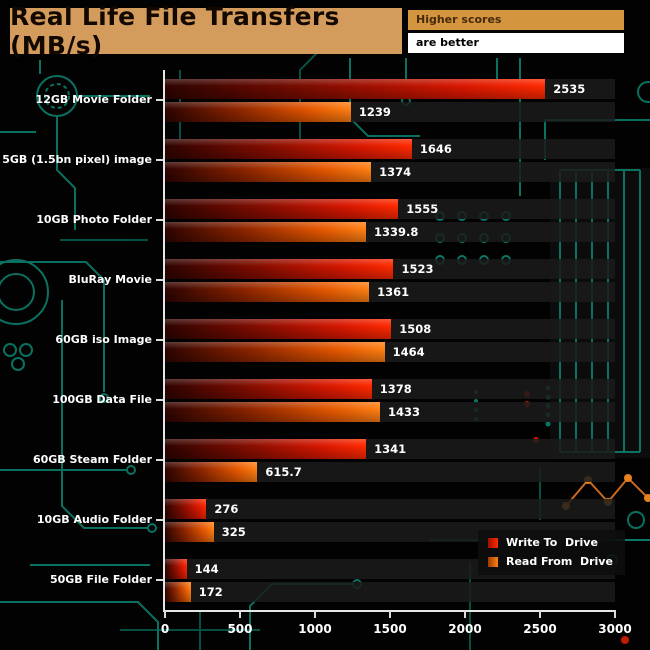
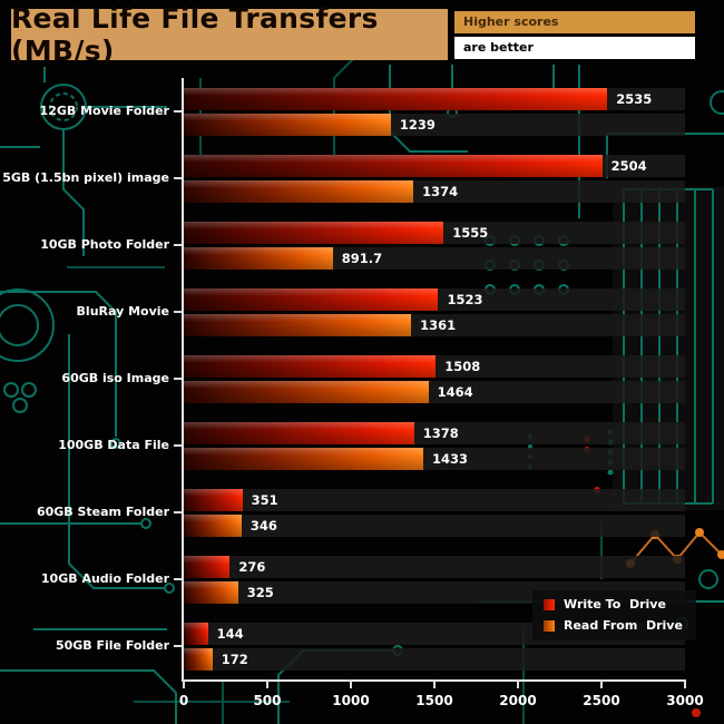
Write To Drive/5GB (1.5bn pixel) image: 1646 -> 2504
Read From Drive/10GB Photo Folder: 1339.8 -> 891.7
Write To Drive/60GB Steam Folder: 1341 -> 351
Read From Drive/60GB Steam Folder: 615.7 -> 346
